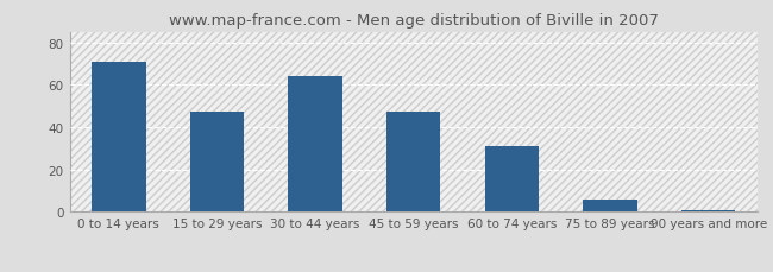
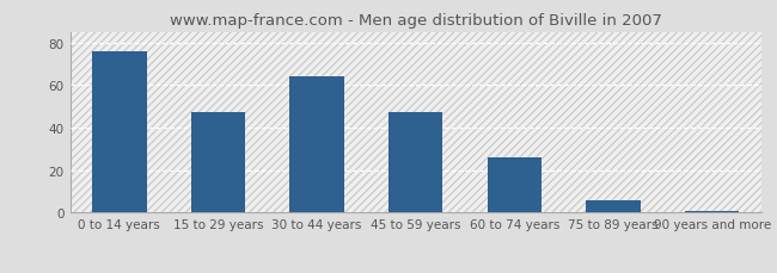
0 to 14 years: 71 -> 76
60 to 74 years: 31 -> 26
